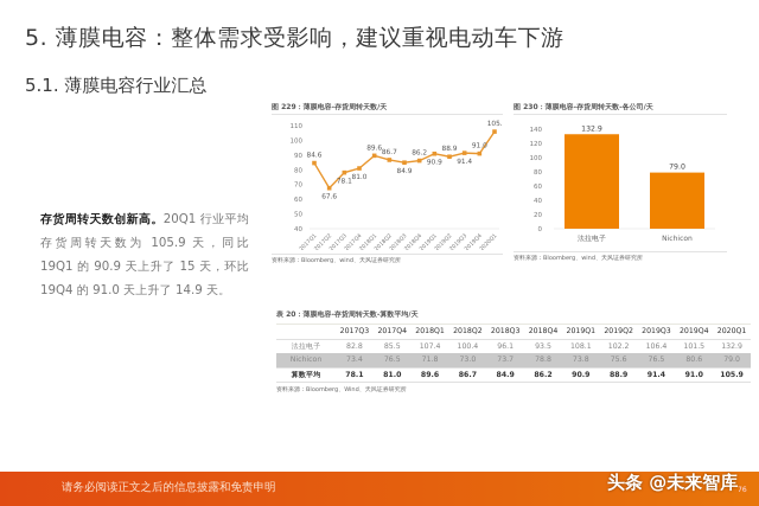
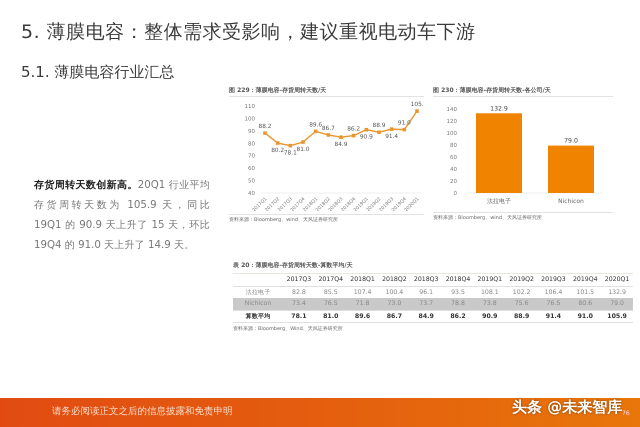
图 229：薄膜电容-存货周转天数/天/2017Q1: 84.6 -> 88.2
图 229：薄膜电容-存货周转天数/天/2017Q2: 67.6 -> 80.2
